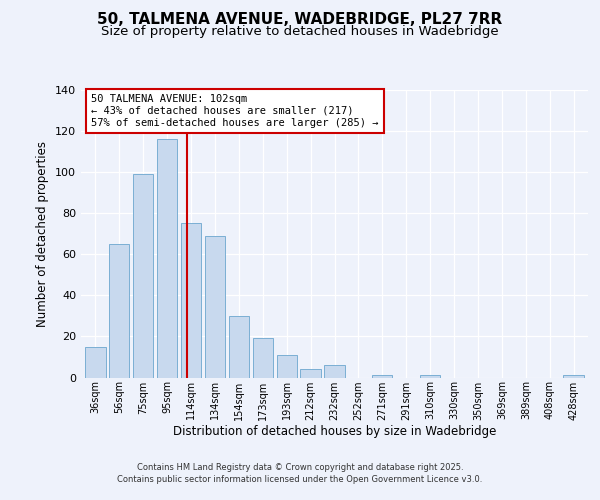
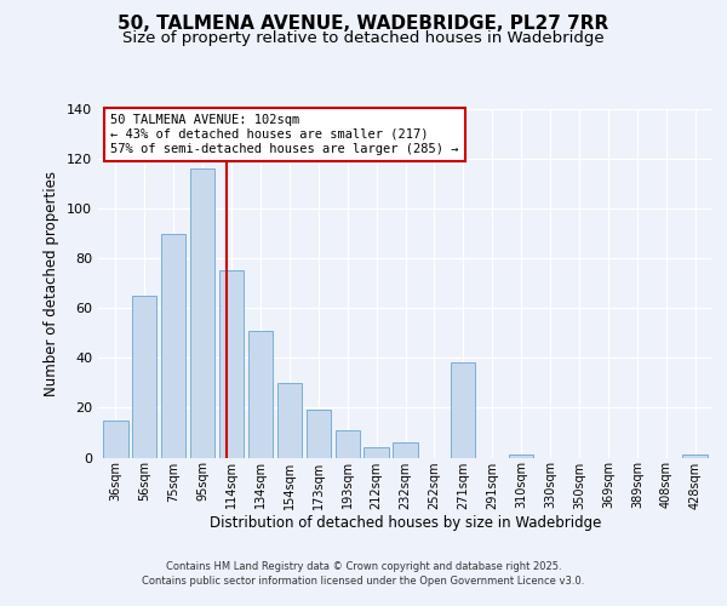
75sqm: 99 -> 90
134sqm: 69 -> 51
271sqm: 1 -> 38
